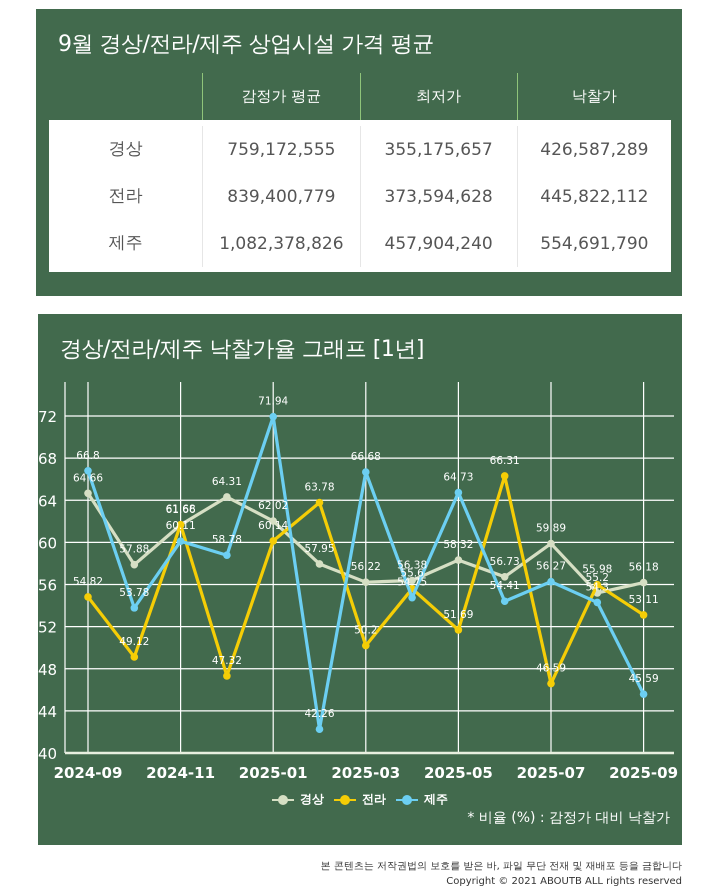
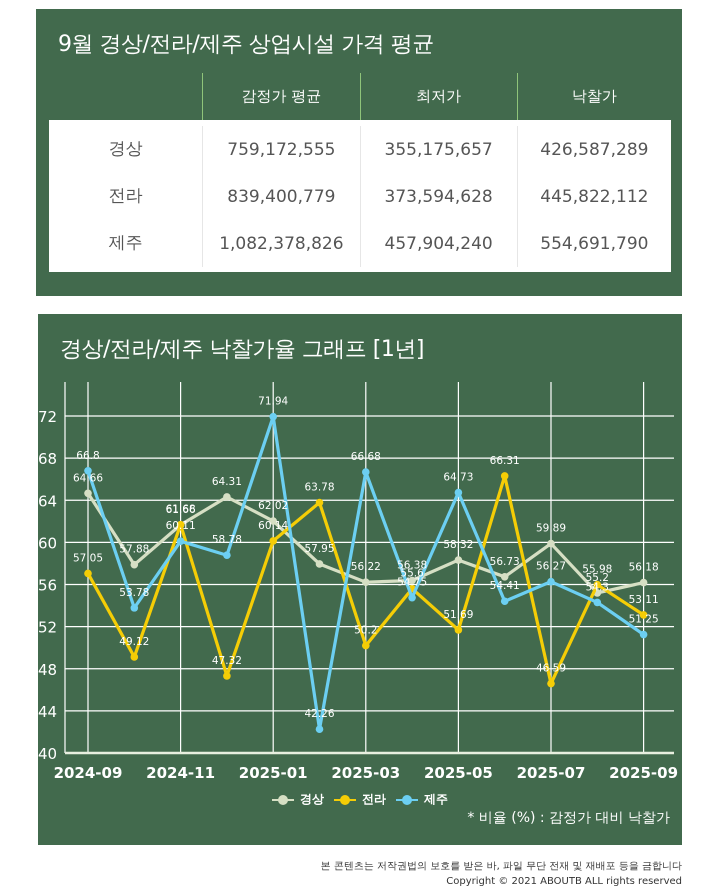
전라/2024-09: 54.82 -> 57.05
제주/2025-09: 45.59 -> 51.25
